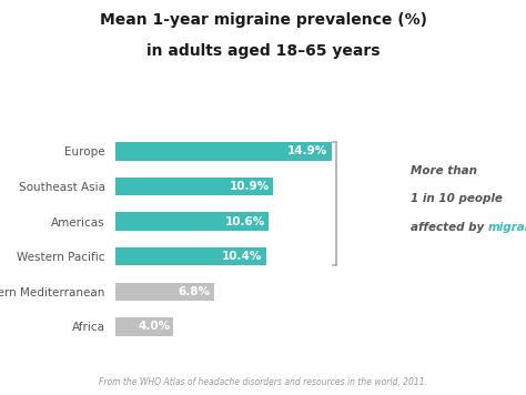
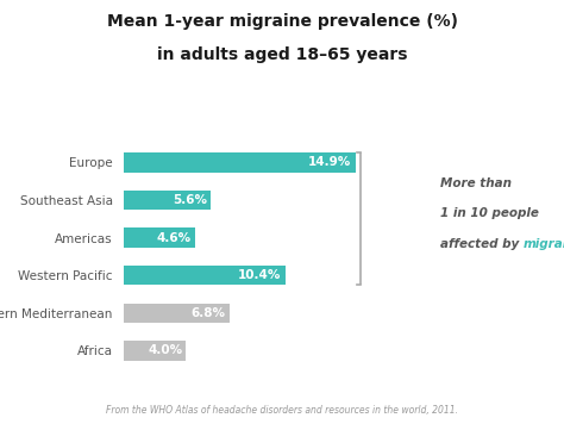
Southeast Asia: 10.9% -> 5.6%
Americas: 10.6% -> 4.6%
